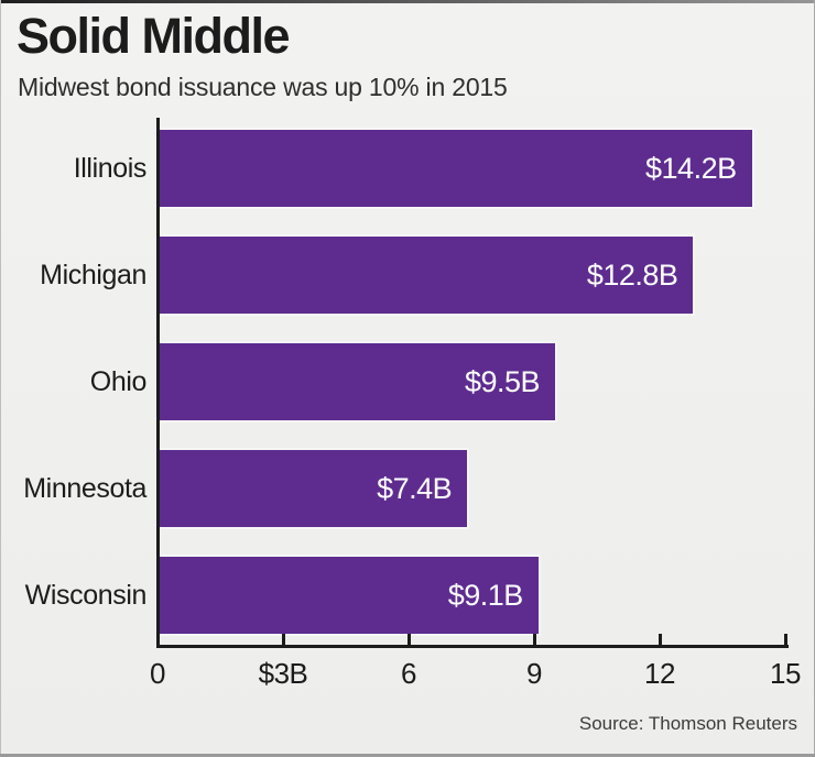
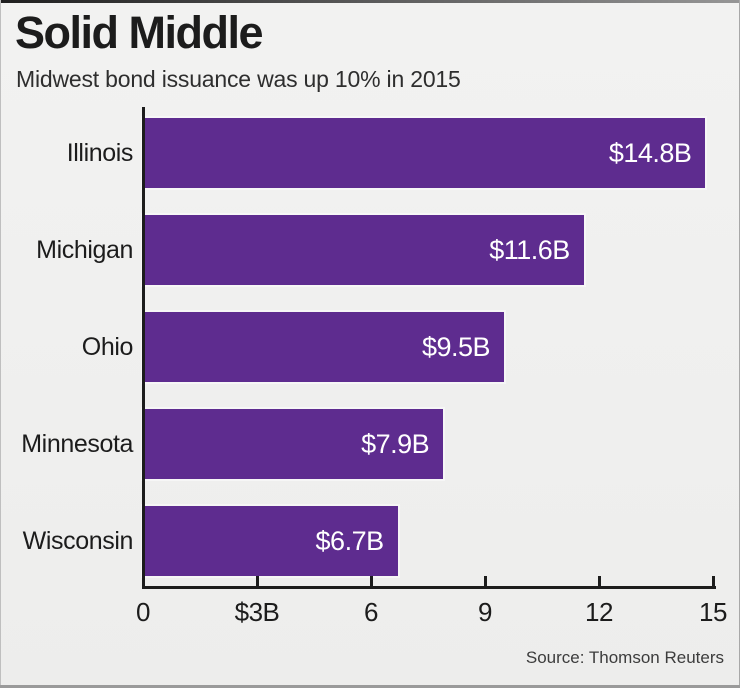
Illinois: $14.2B -> $14.8B
Michigan: $12.8B -> $11.6B
Minnesota: $7.4B -> $7.9B
Wisconsin: $9.1B -> $6.7B
